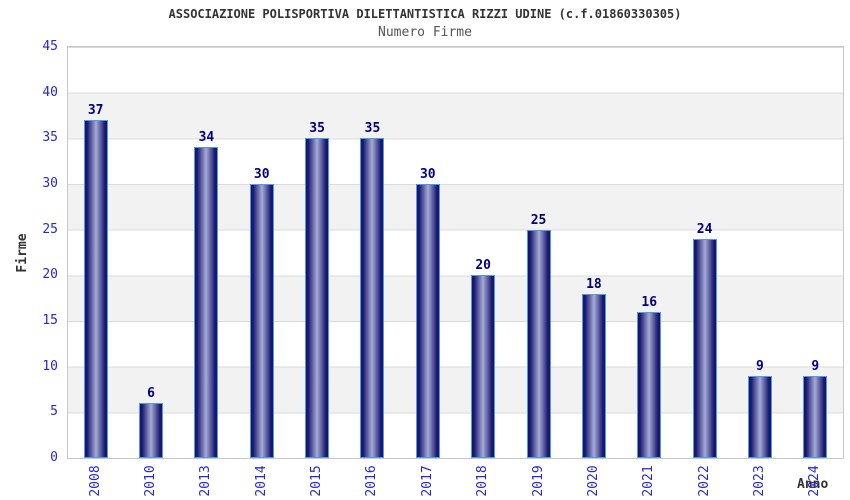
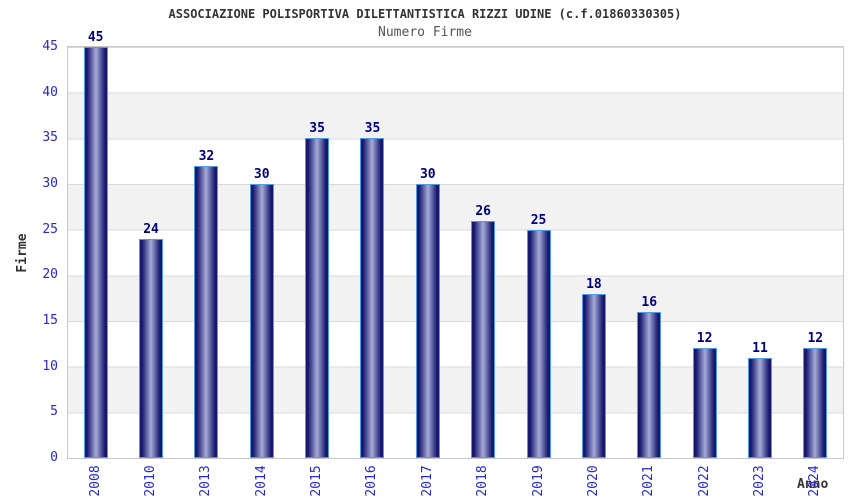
2008: 37 -> 45
2010: 6 -> 24
2013: 34 -> 32
2018: 20 -> 26
2022: 24 -> 12
2023: 9 -> 11
2024: 9 -> 12
